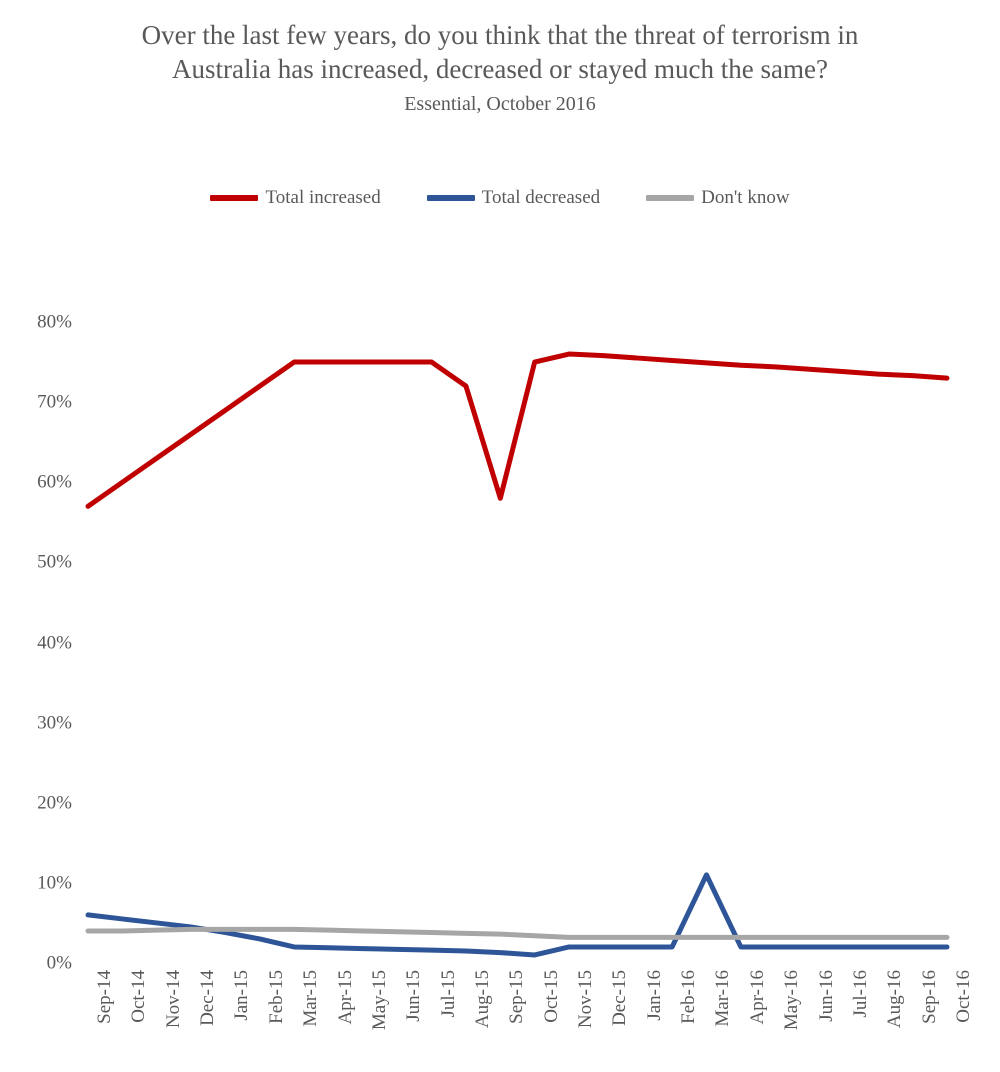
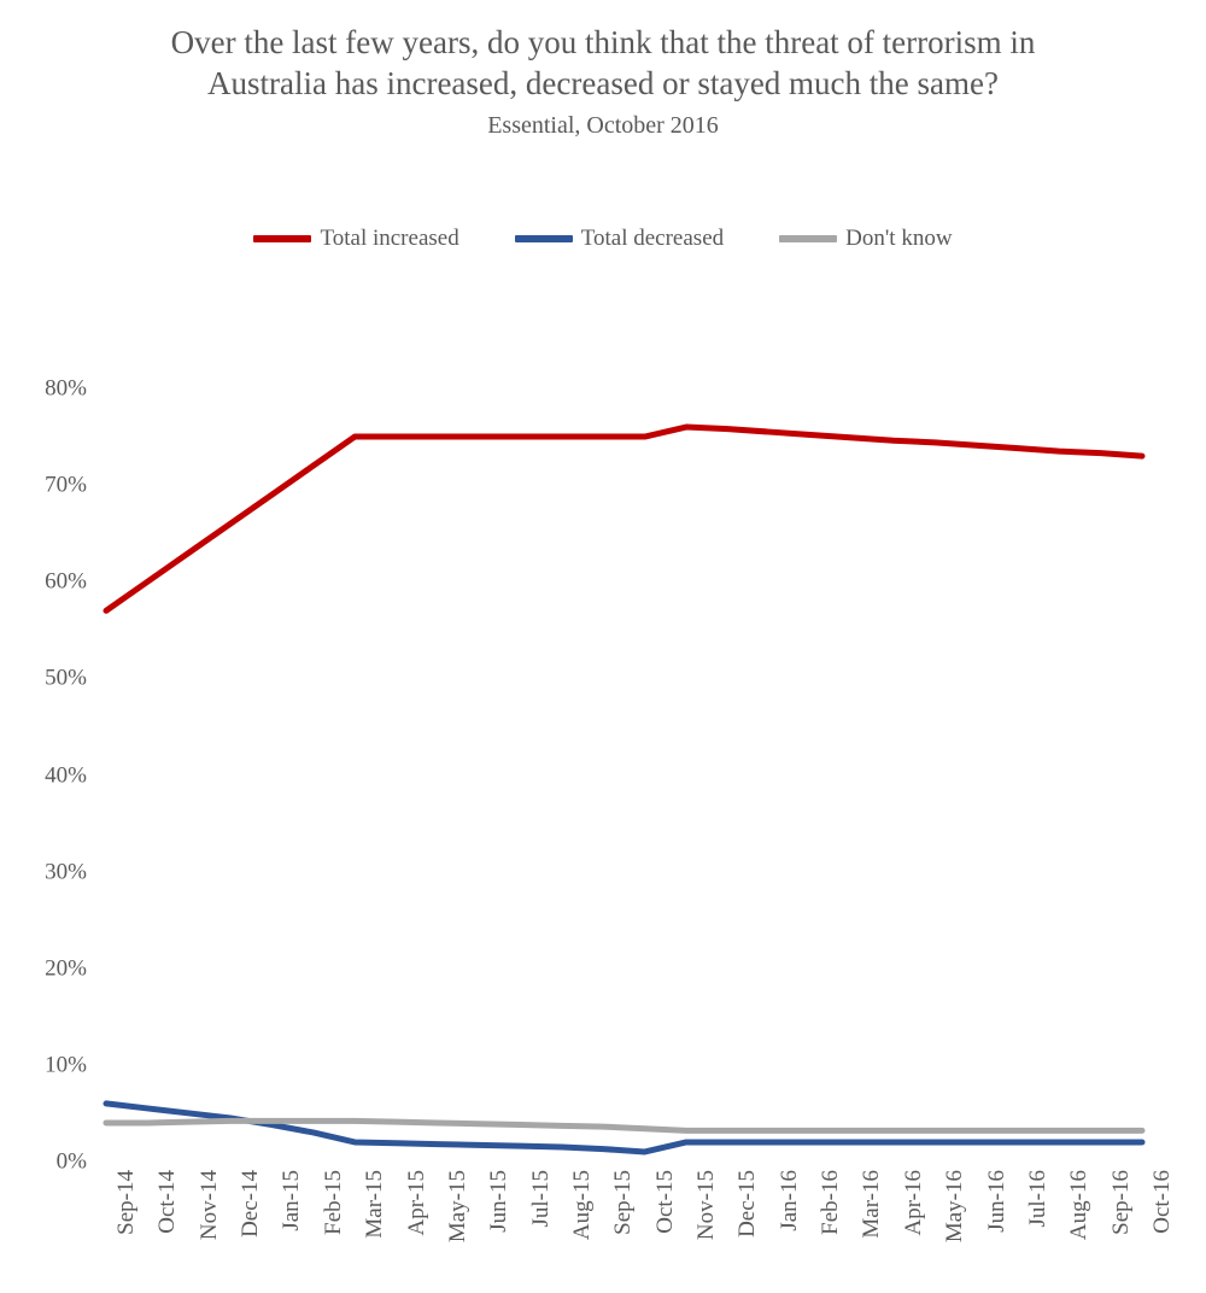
Total increased/Aug-15: 72% -> 75%
Total increased/Sep-15: 58% -> 75%
Total decreased/Mar-16: 11% -> 2%
